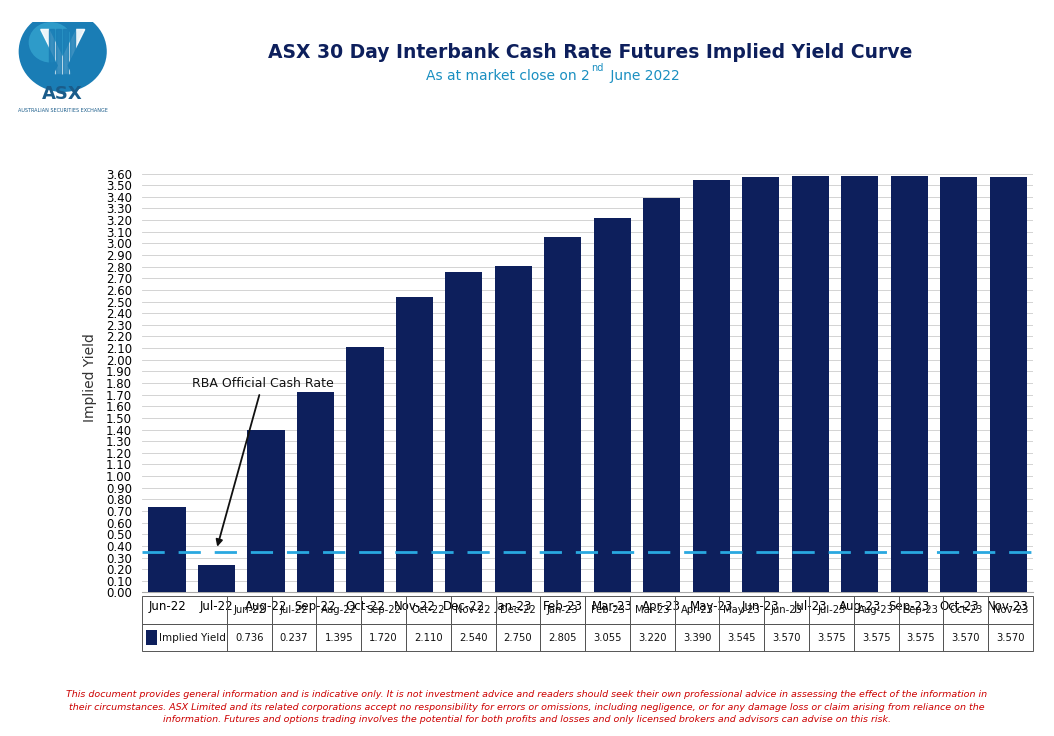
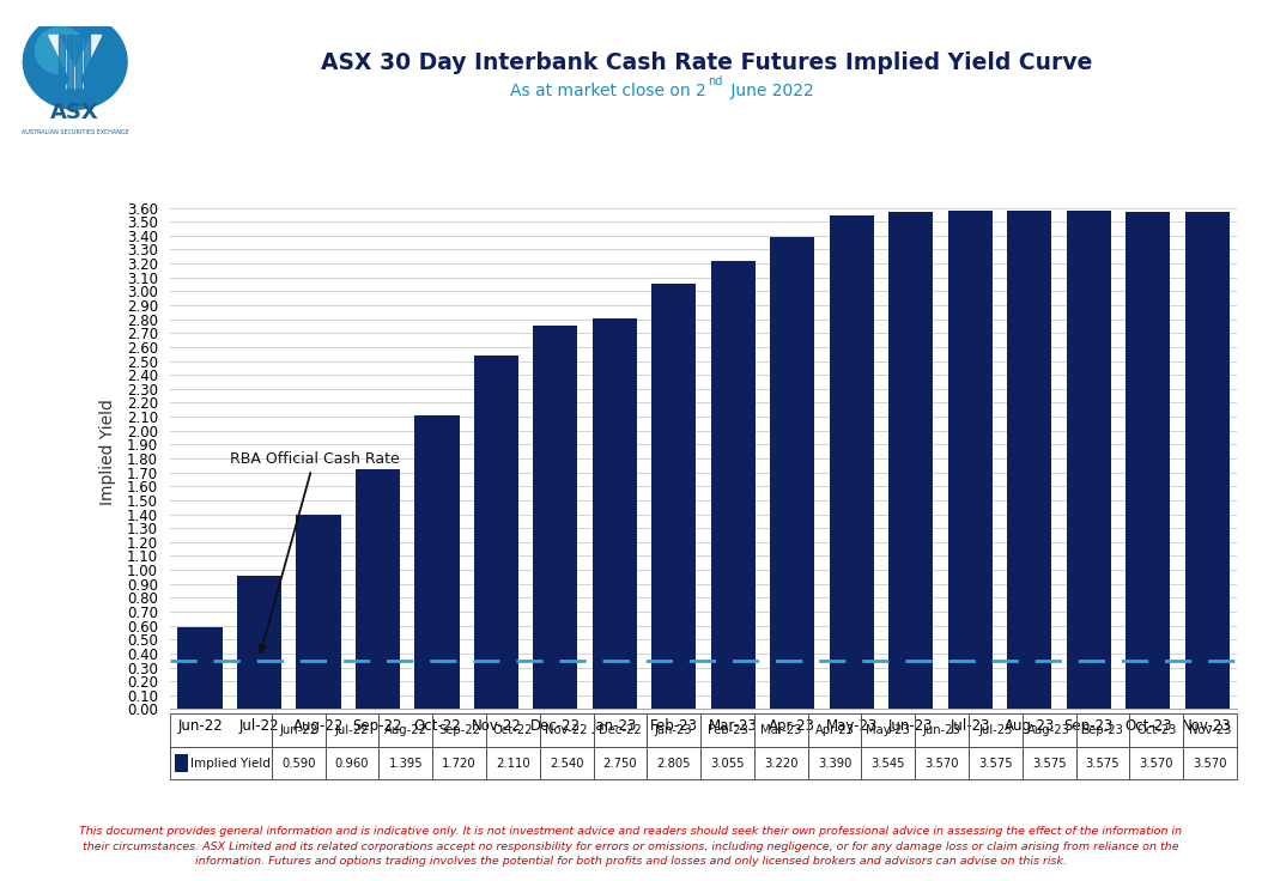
Jun-22: 0.736 -> 0.590
Jul-22: 0.237 -> 0.960
